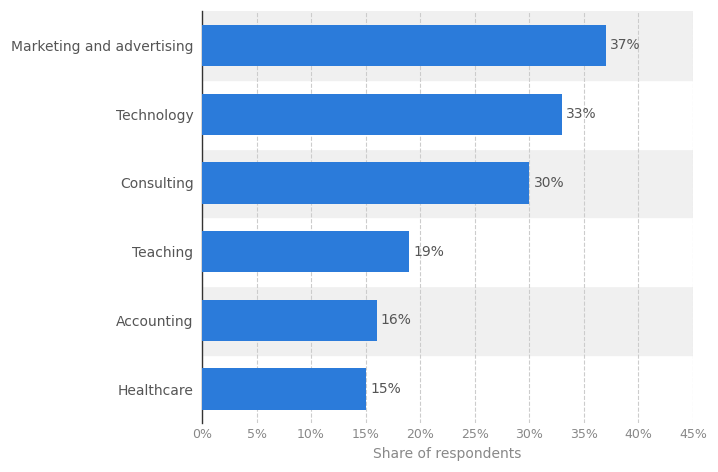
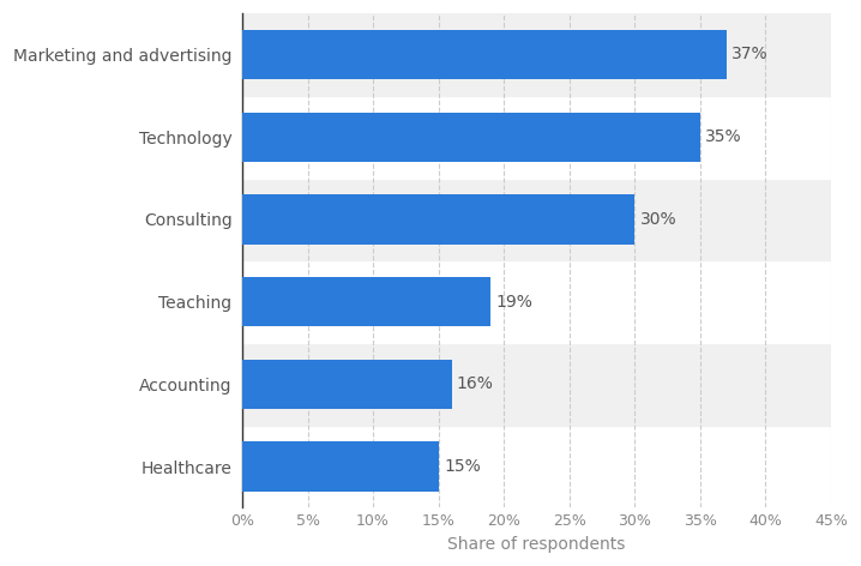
Technology: 33% -> 35%
